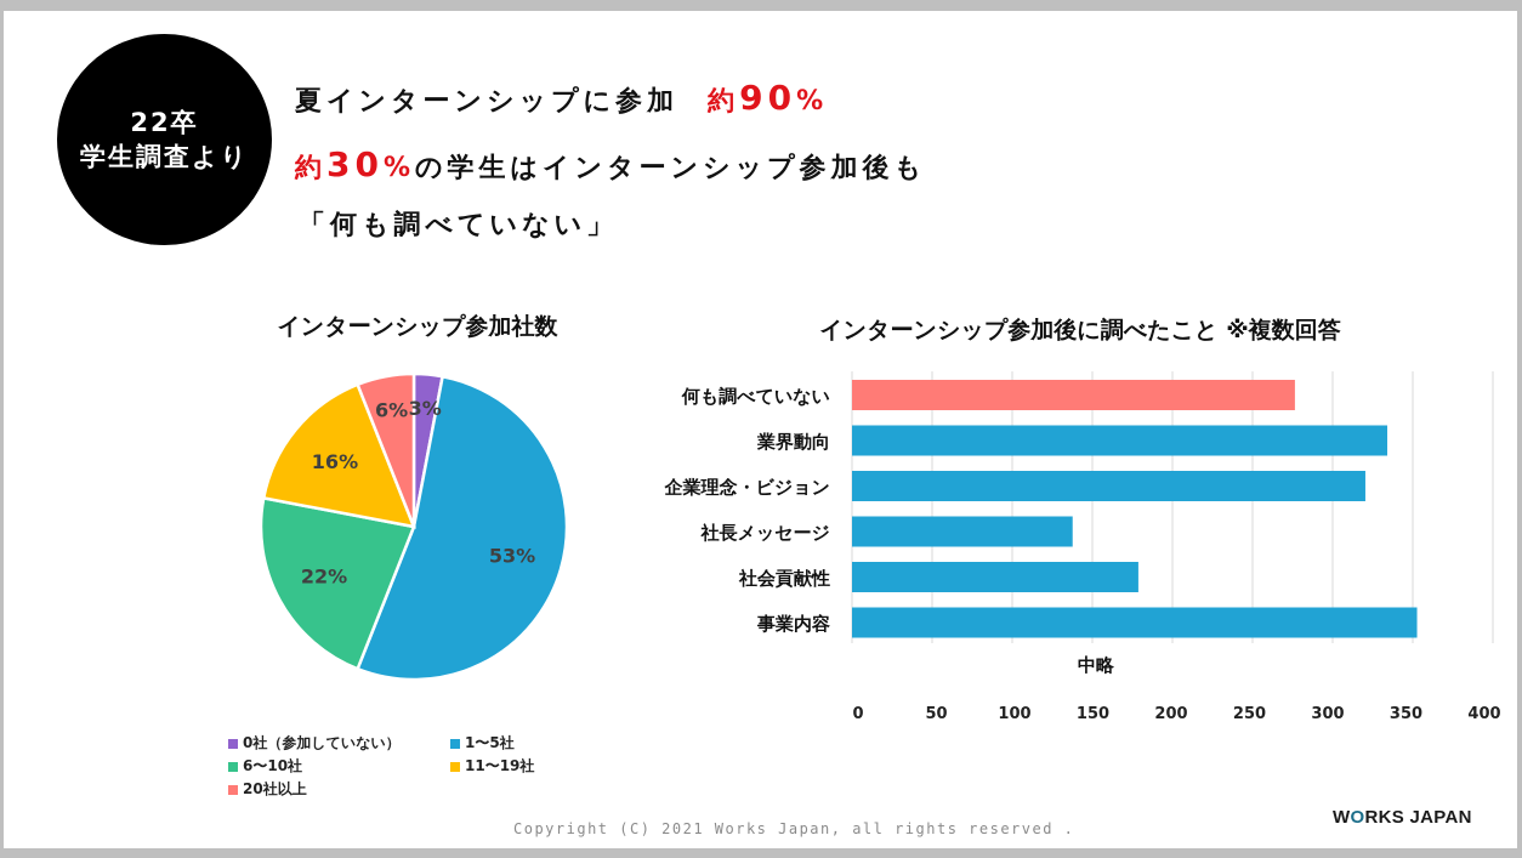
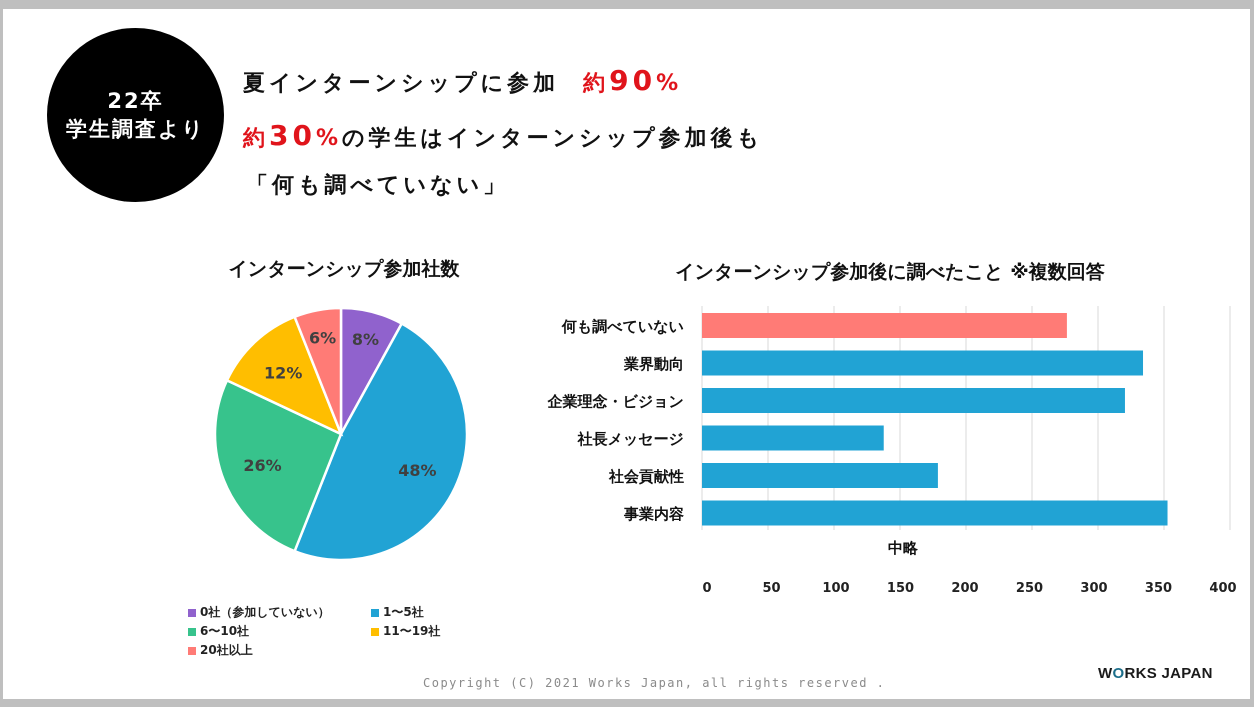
インターンシップ参加社数/0社（参加していない）: 3% -> 8%
インターンシップ参加社数/1〜5社: 53% -> 48%
インターンシップ参加社数/6〜10社: 22% -> 26%
インターンシップ参加社数/11〜19社: 16% -> 12%
